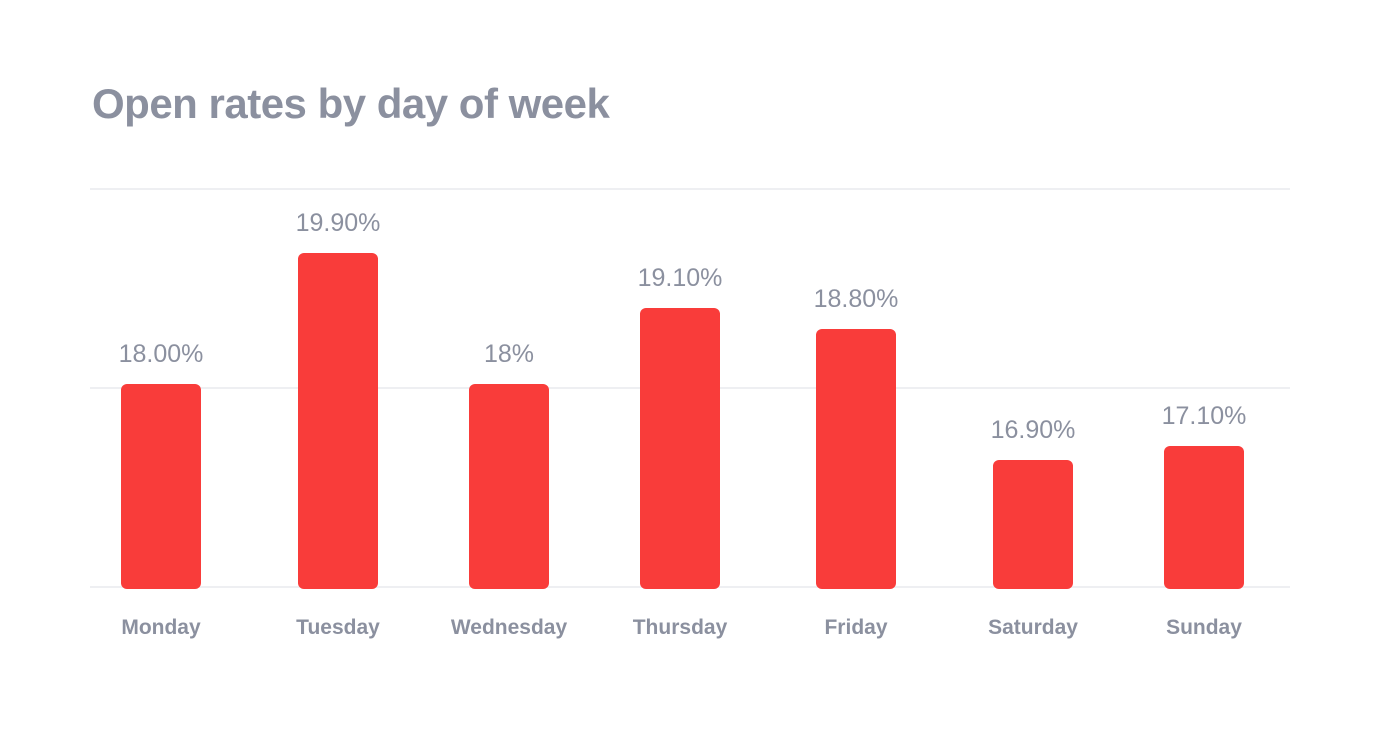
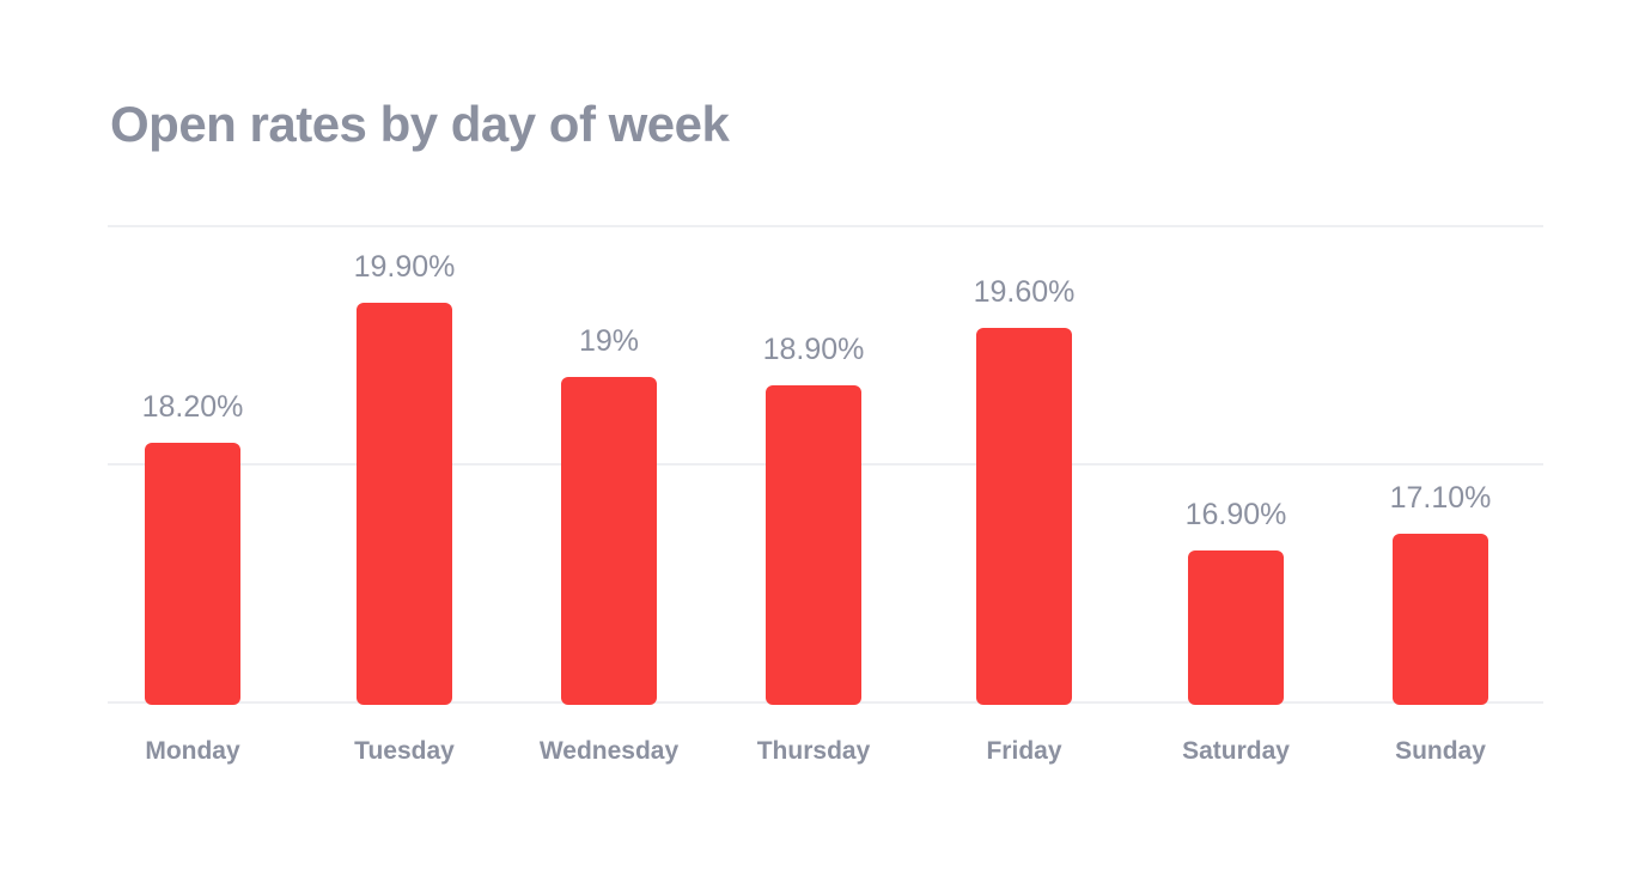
Monday: 18.00% -> 18.20%
Wednesday: 18% -> 19%
Thursday: 19.10% -> 18.90%
Friday: 18.80% -> 19.60%
